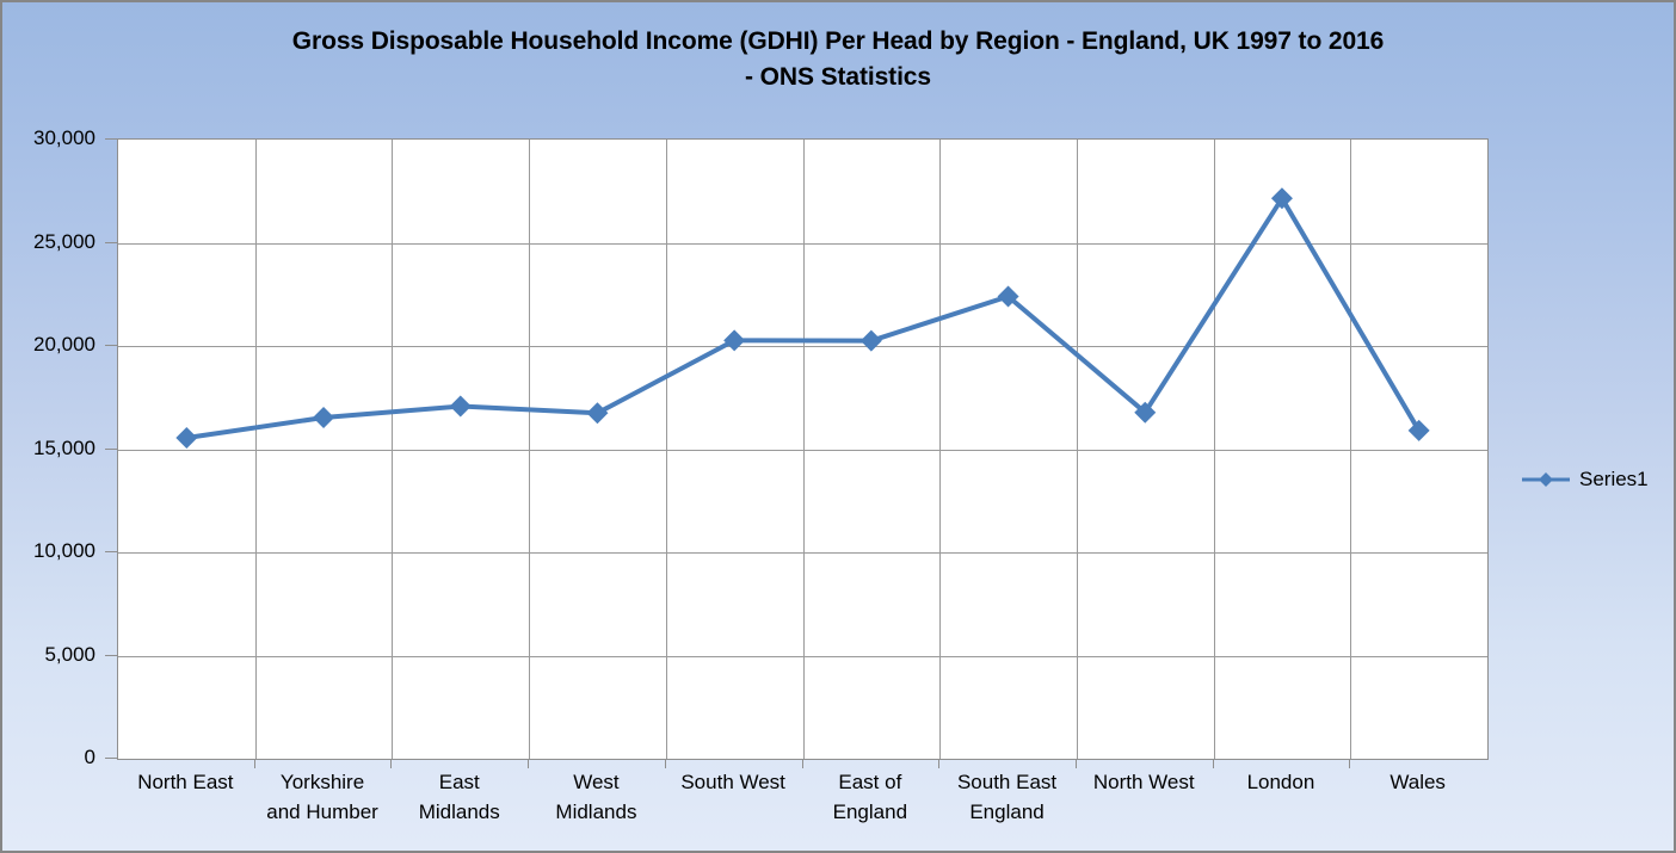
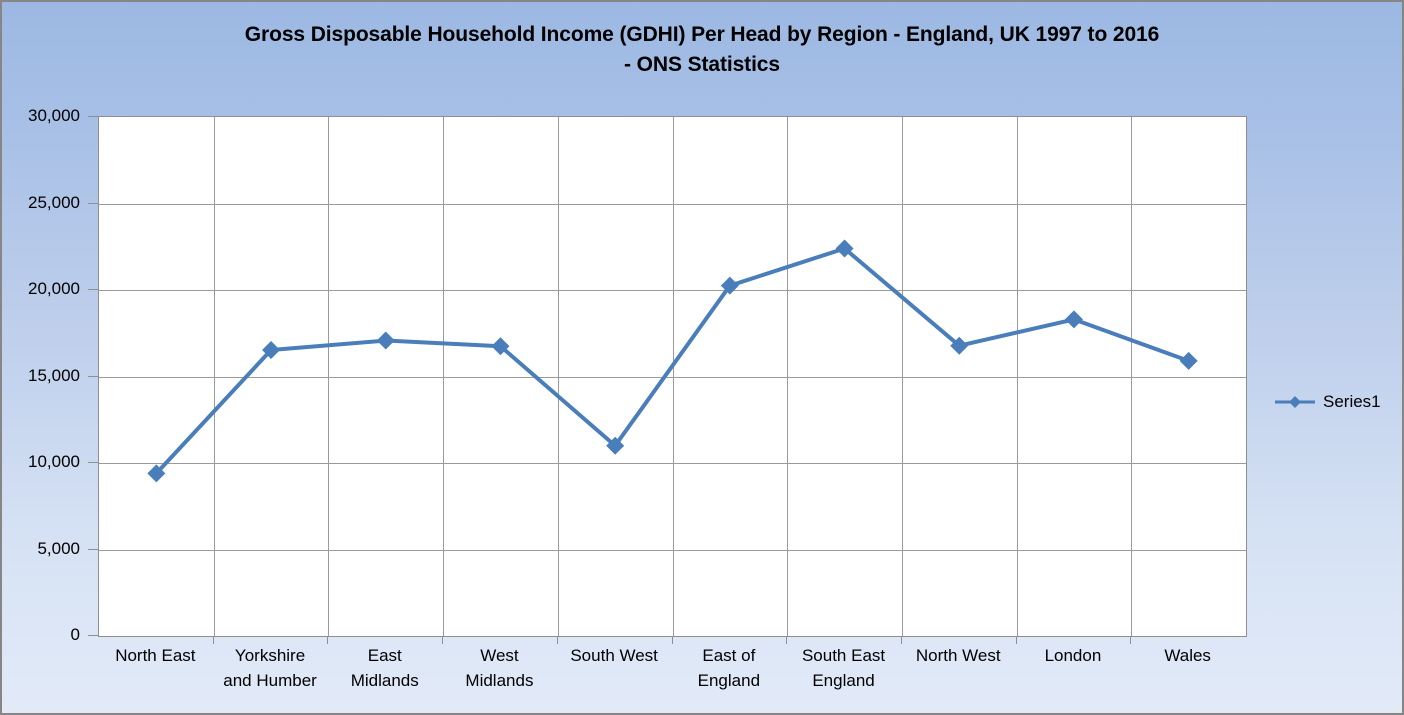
North East: 15600 -> 9400
South West: 20300 -> 11000
London: 27200 -> 18300
